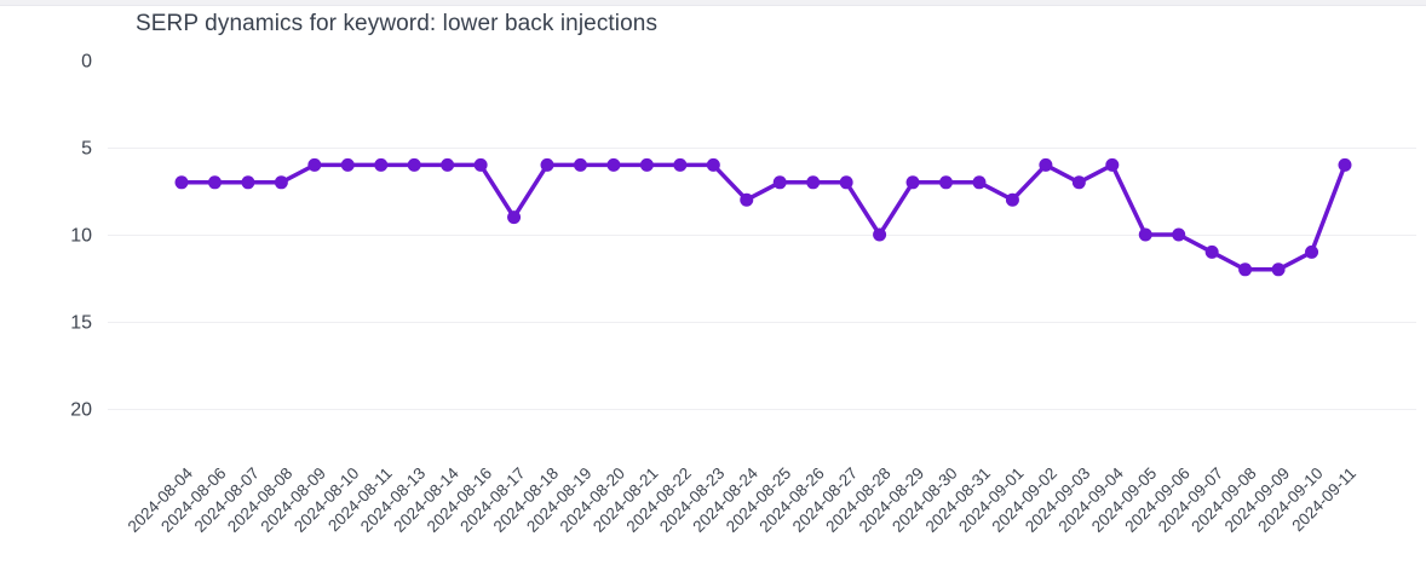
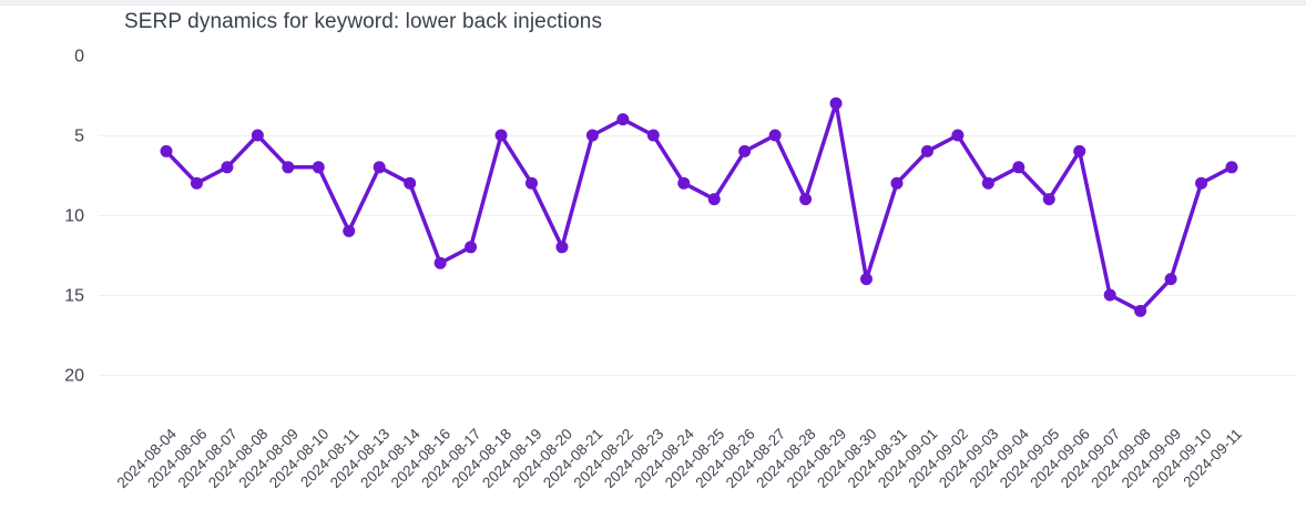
2024-08-04: 7 -> 6
2024-08-06: 7 -> 8
2024-08-08: 7 -> 5
2024-08-09: 6 -> 7
2024-08-10: 6 -> 7
2024-08-11: 6 -> 11
2024-08-13: 6 -> 7
2024-08-14: 6 -> 8
2024-08-16: 6 -> 13
2024-08-17: 9 -> 12
2024-08-18: 6 -> 5
2024-08-19: 6 -> 8
2024-08-20: 6 -> 12
2024-08-21: 6 -> 5
2024-08-22: 6 -> 4
2024-08-23: 6 -> 5
2024-08-25: 7 -> 9
2024-08-26: 7 -> 6
2024-08-27: 7 -> 5
2024-08-28: 10 -> 9
2024-08-29: 7 -> 3
2024-08-30: 7 -> 14
2024-08-31: 7 -> 8
2024-09-01: 8 -> 6
2024-09-02: 6 -> 5
2024-09-03: 7 -> 8
2024-09-04: 6 -> 7
2024-09-05: 10 -> 9
2024-09-06: 10 -> 6
2024-09-07: 11 -> 15
2024-09-08: 12 -> 16
2024-09-09: 12 -> 14
2024-09-10: 11 -> 8
2024-09-11: 6 -> 7
